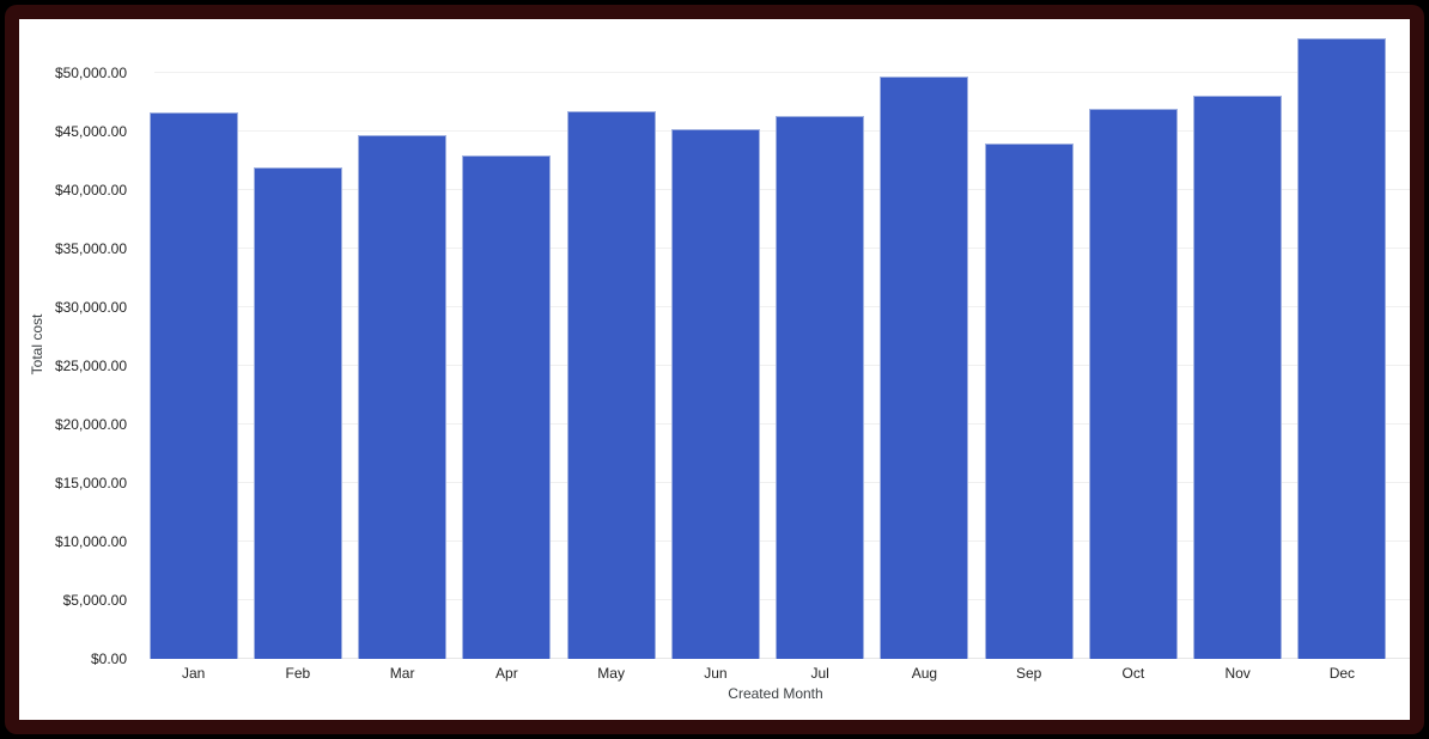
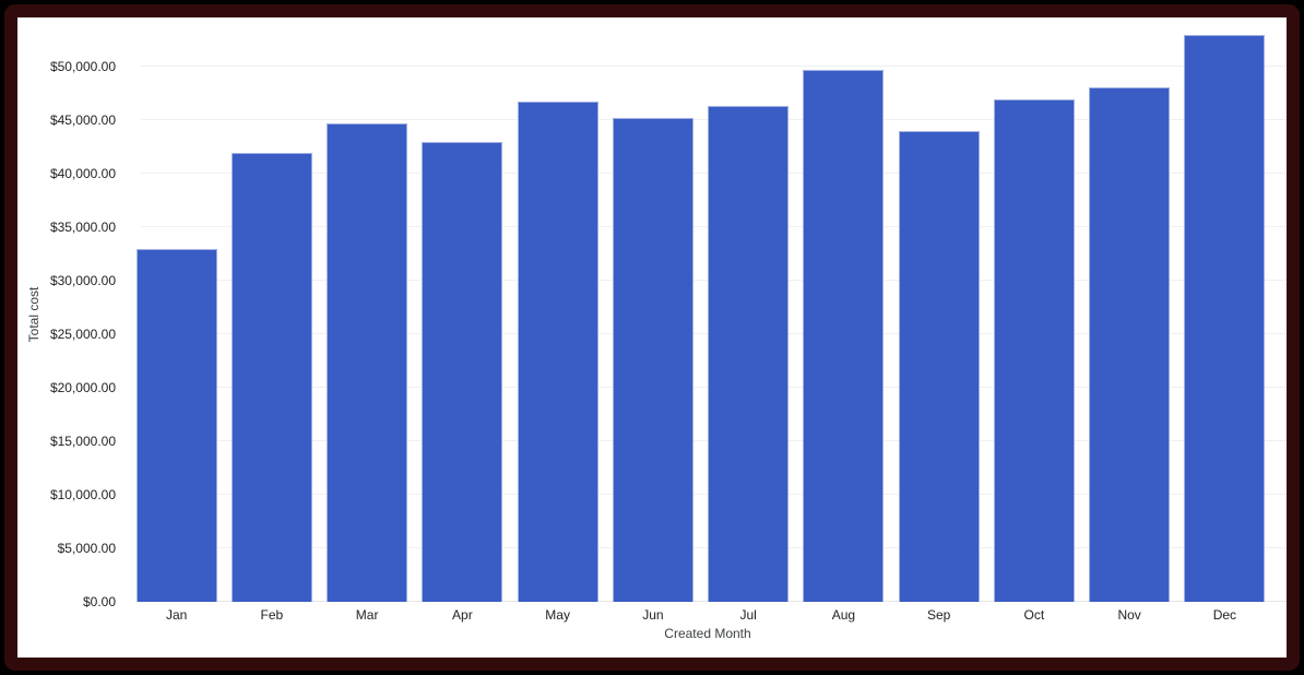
Jan: $47000 -> $33000
